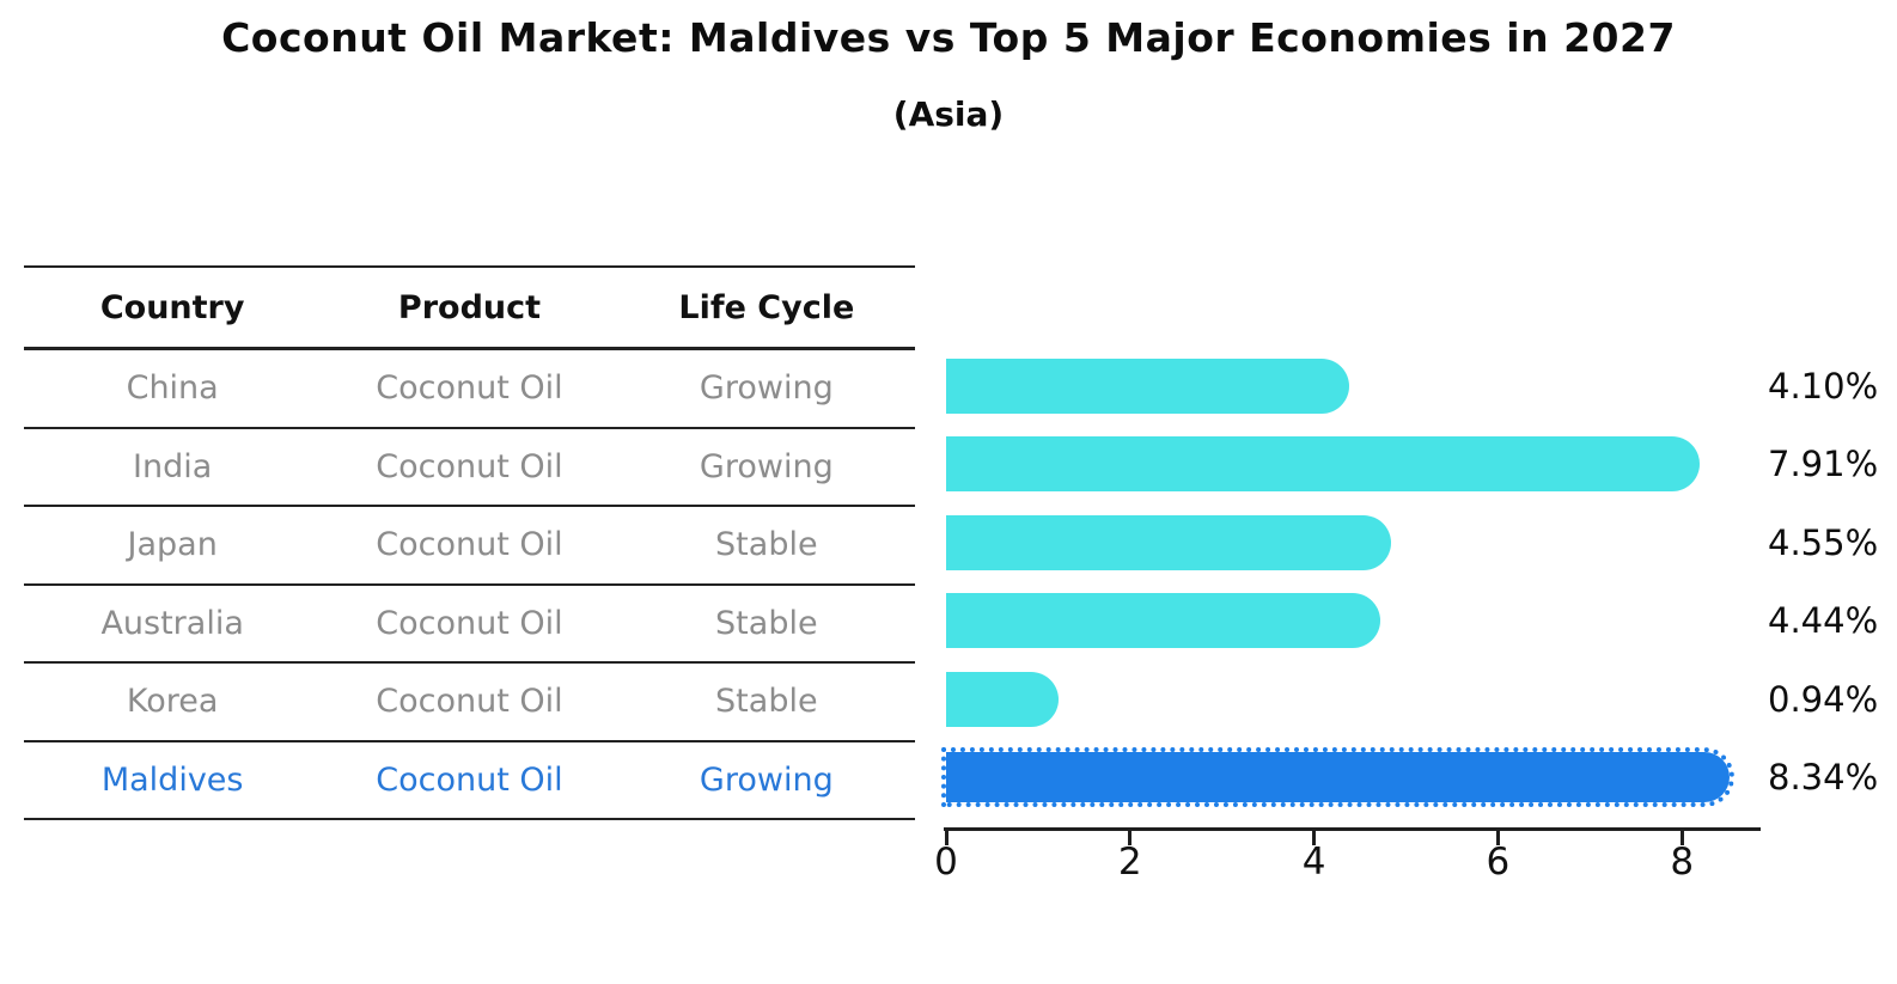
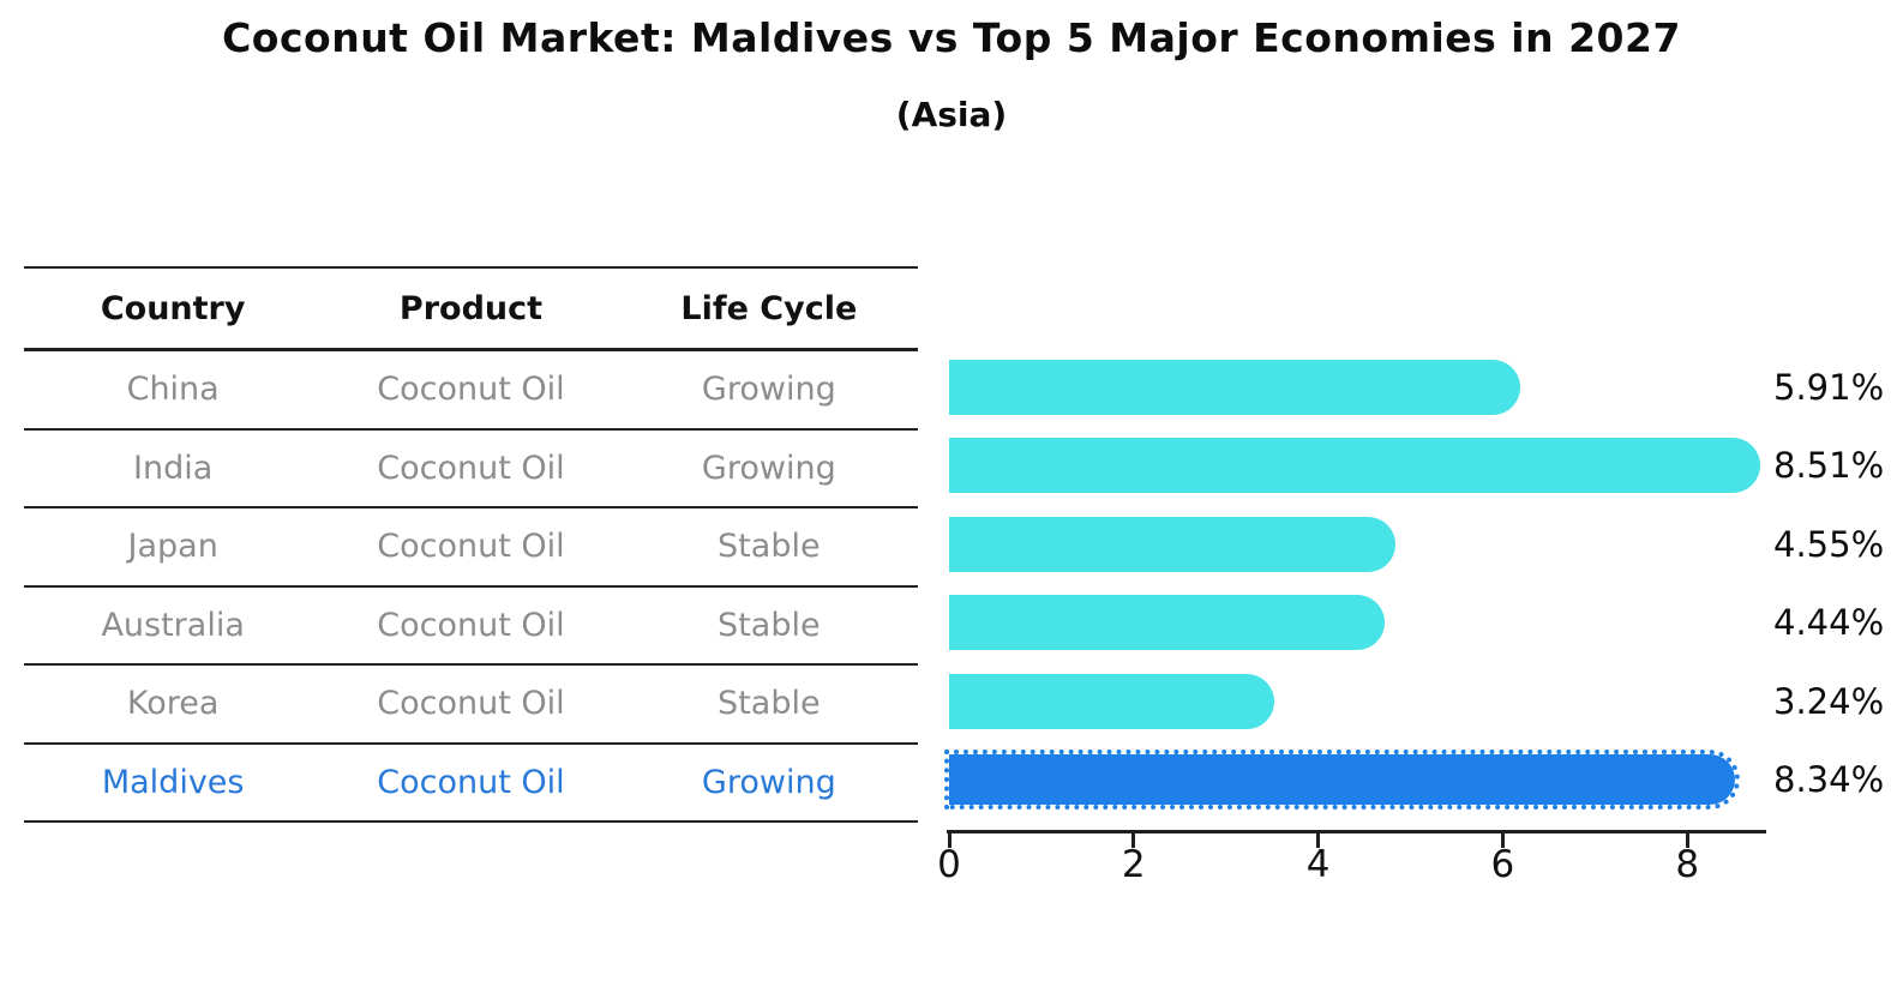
China: 4.10% -> 5.91%
India: 7.91% -> 8.51%
Korea: 0.94% -> 3.24%
